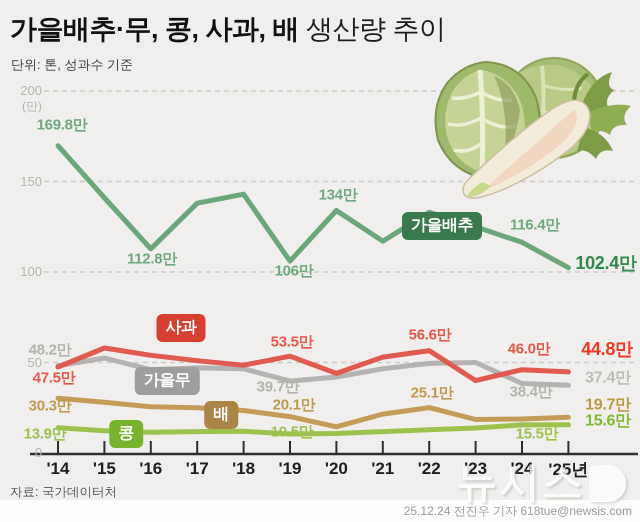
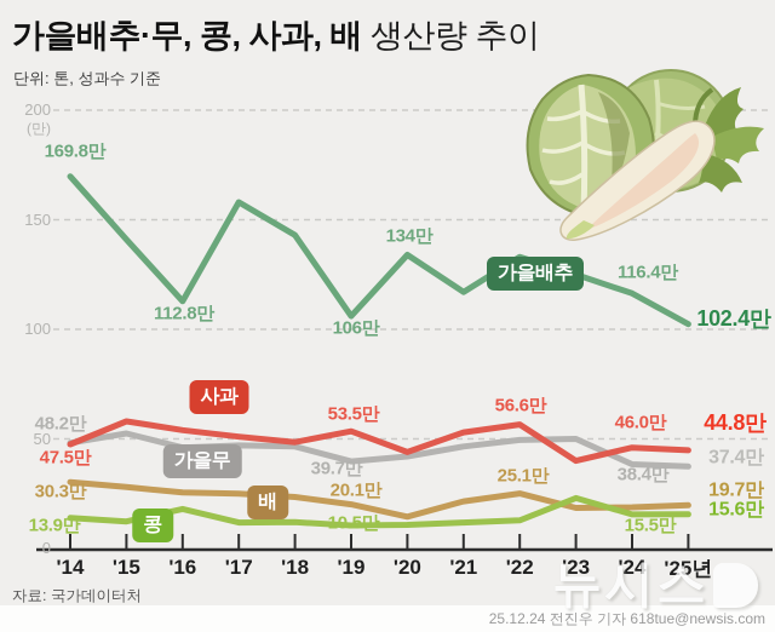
콩/'16: 12 -> 18
가을배추/'17: 138 -> 158
콩/'23: 14 -> 23
